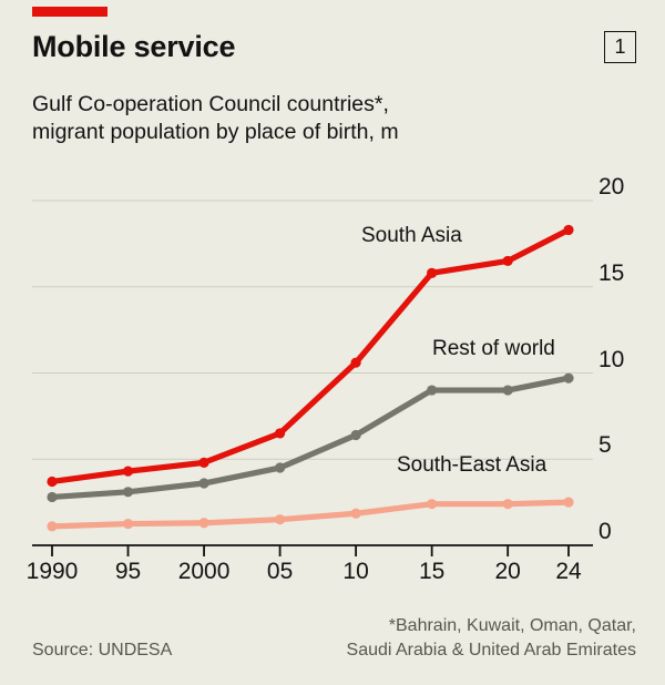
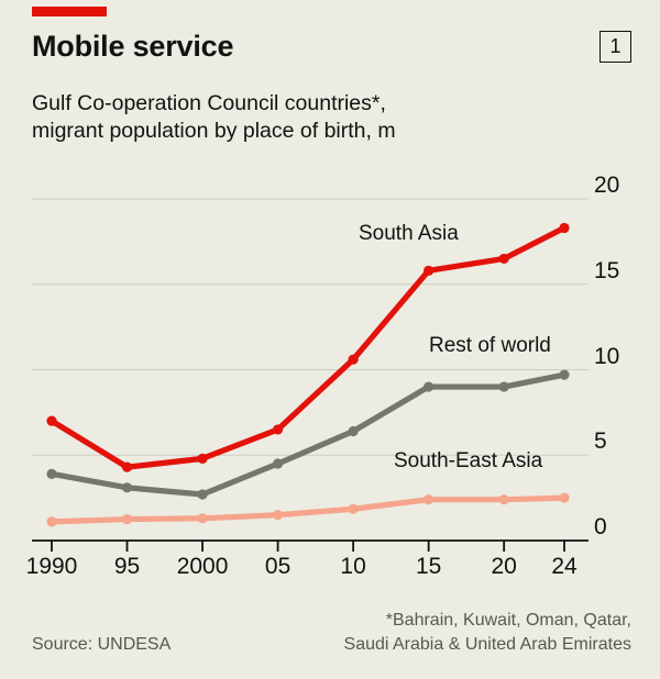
South Asia/1990: 3.7 -> 7.0
Rest of world/1990: 2.8 -> 3.9
Rest of world/2000: 3.6 -> 2.7
